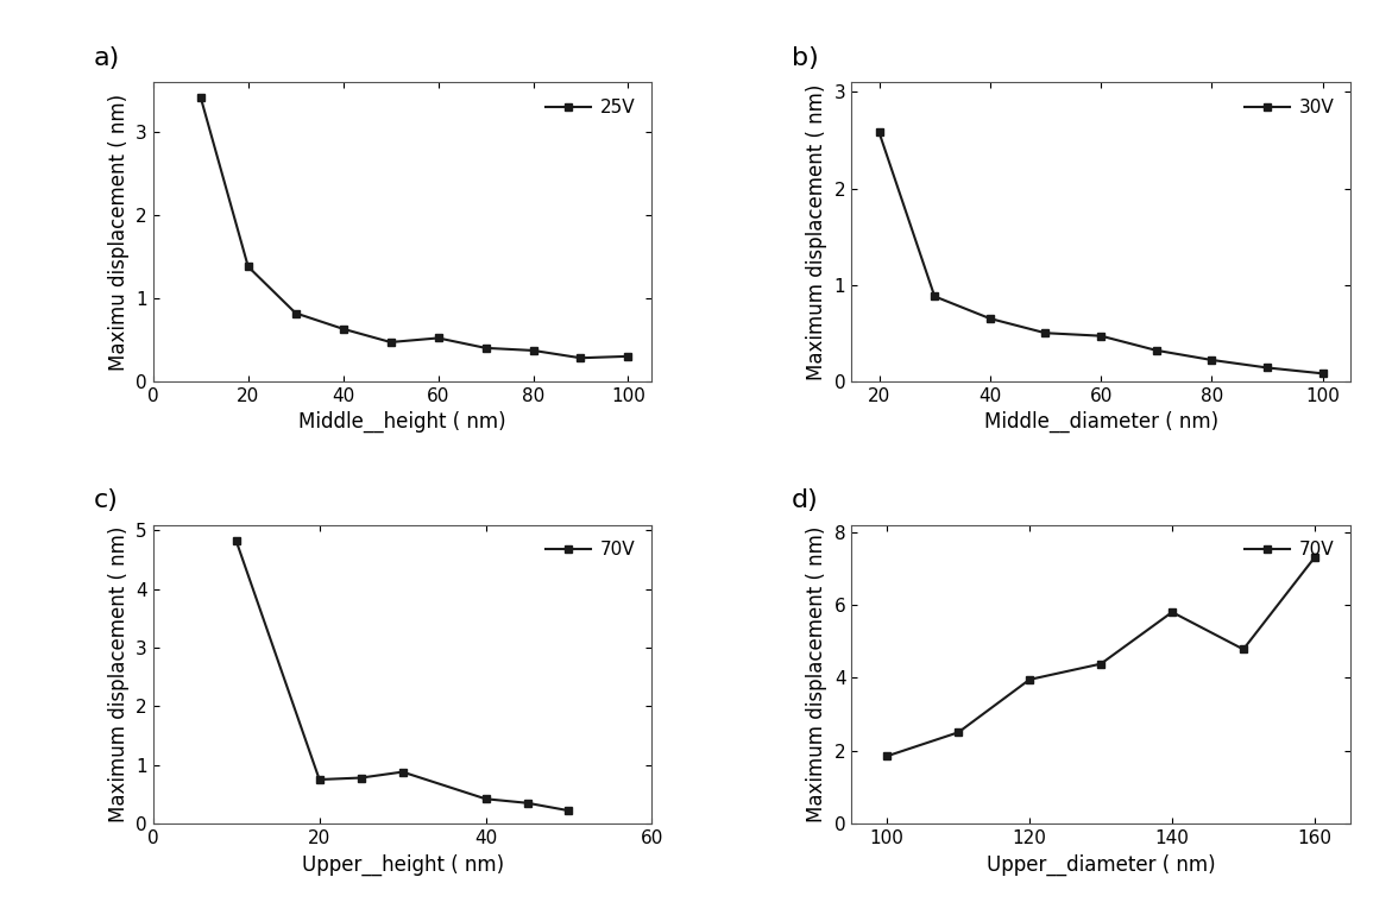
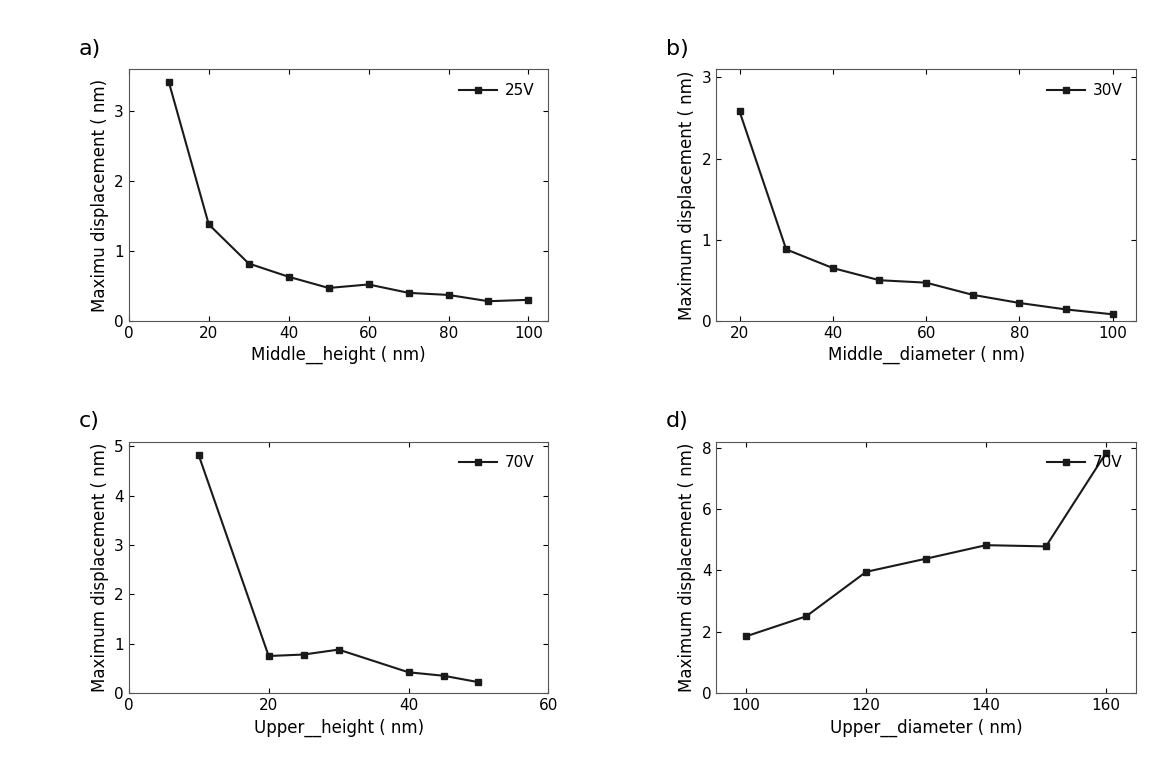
140: 5.80 -> 4.82
160: 7.30 -> 7.82
